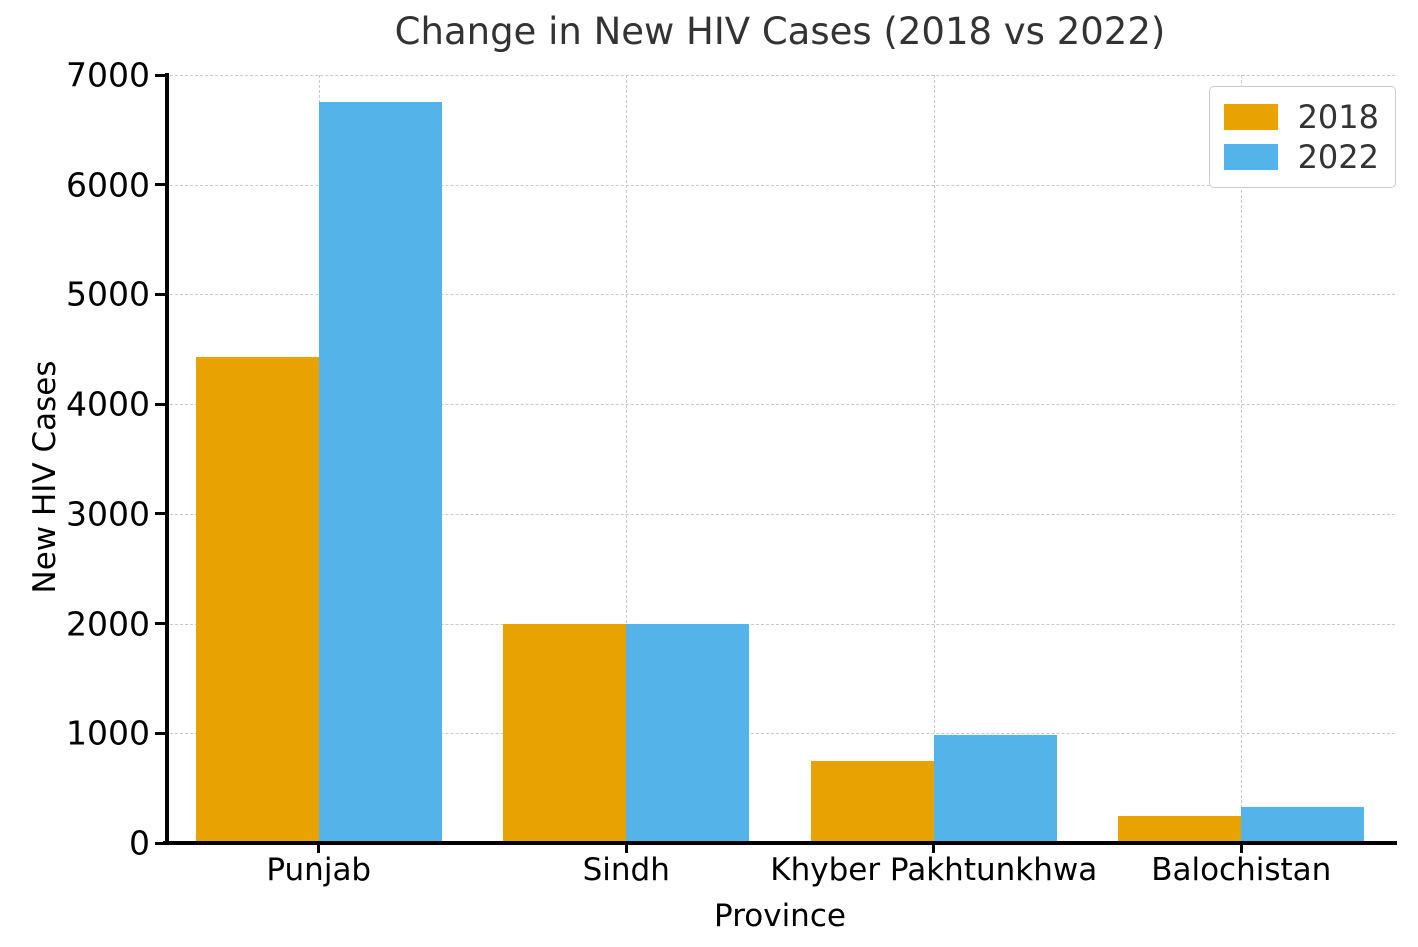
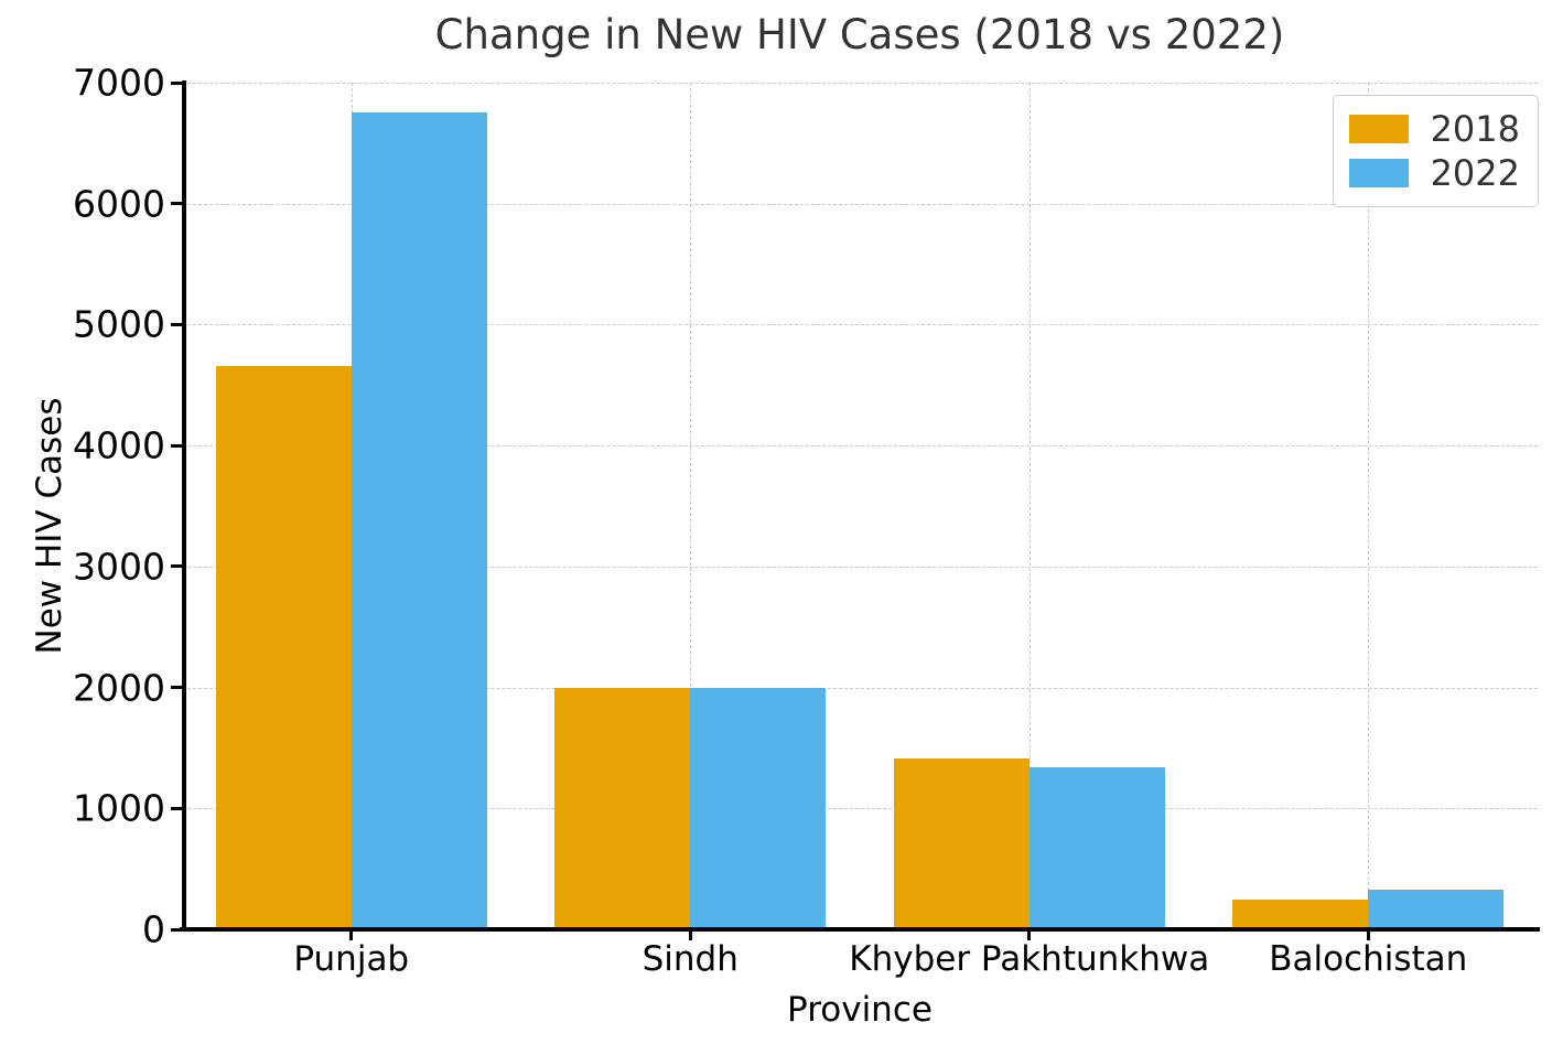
2018/Punjab: 4430 -> 4660
2018/Khyber Pakhtunkhwa: 750 -> 1410
2022/Khyber Pakhtunkhwa: 980 -> 1340
